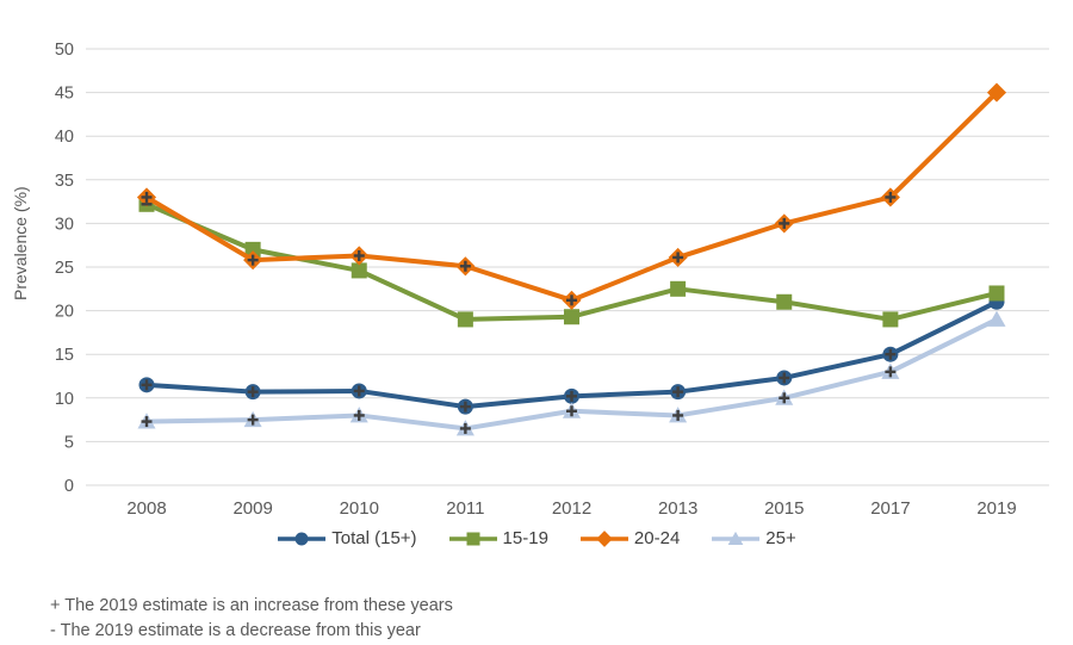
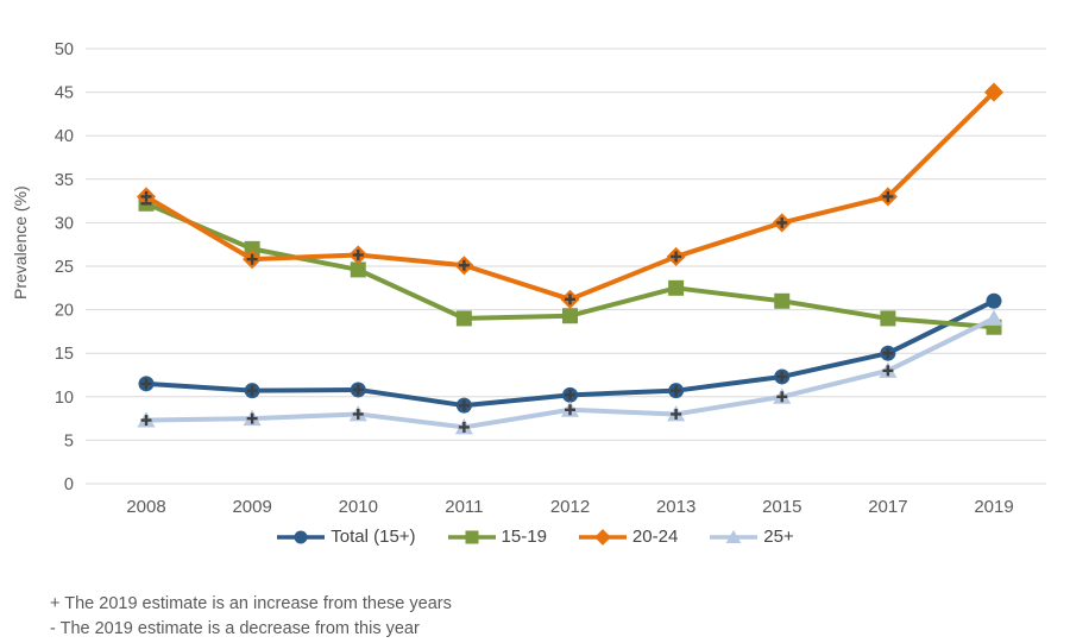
15-19/2019: 22 -> 18
